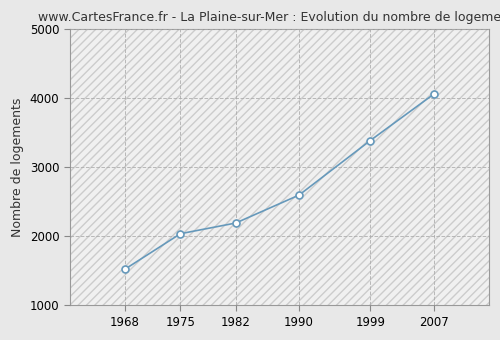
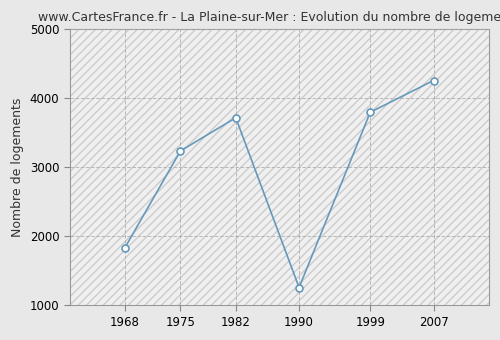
1968: 1530 -> 1840
1975: 2040 -> 3240
1982: 2200 -> 3720
1990: 2600 -> 1260
1999: 3390 -> 3800
2007: 4060 -> 4260
